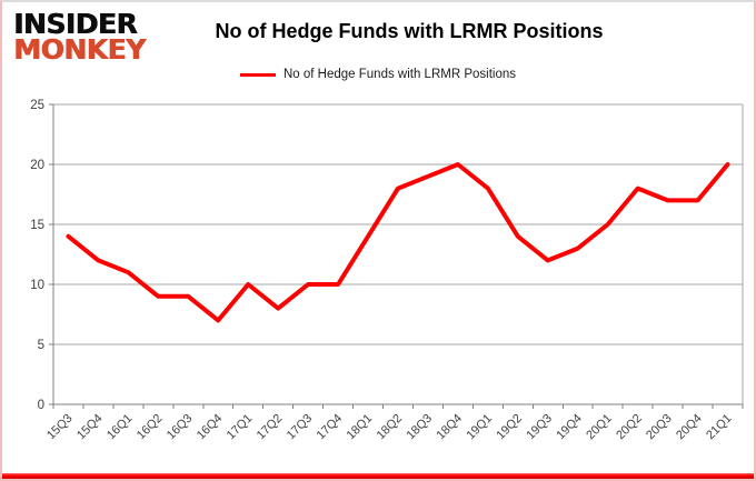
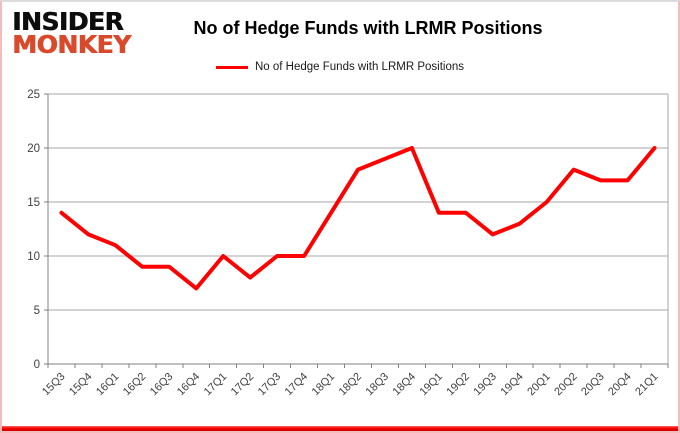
19Q1: 18 -> 14
